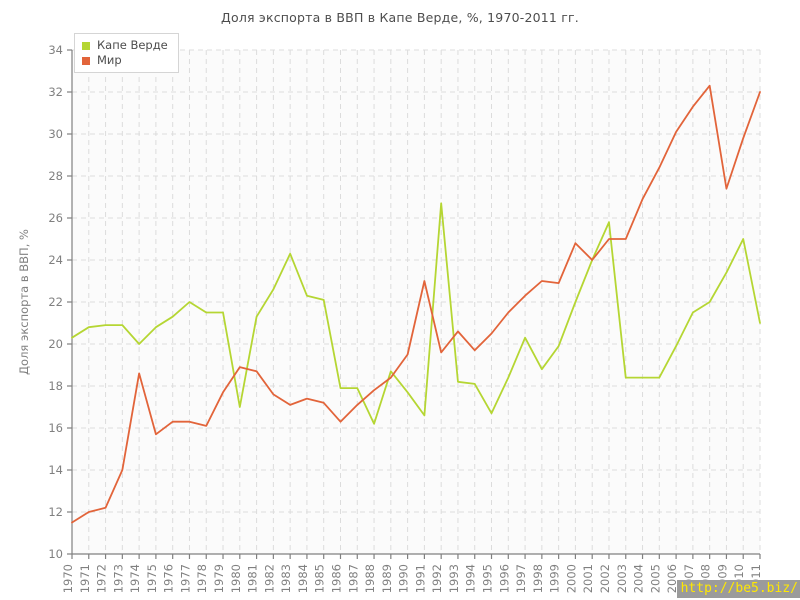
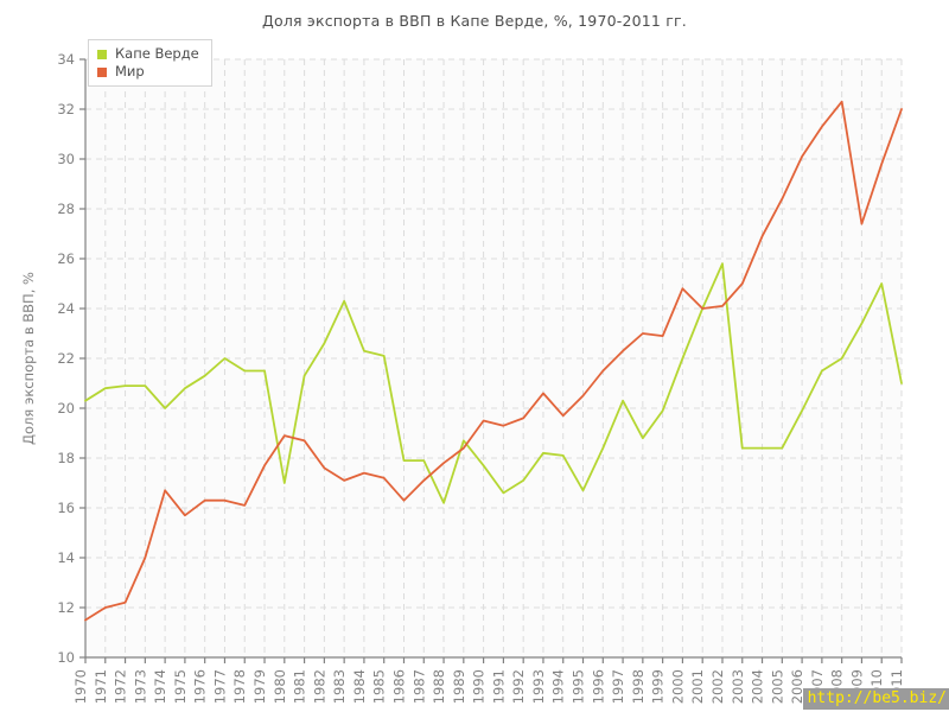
Мир/1974: 18.6 -> 16.7
Мир/1991: 23.0 -> 19.3
Капе Верде/1992: 26.7 -> 17.1
Мир/2002: 25.0 -> 24.1
